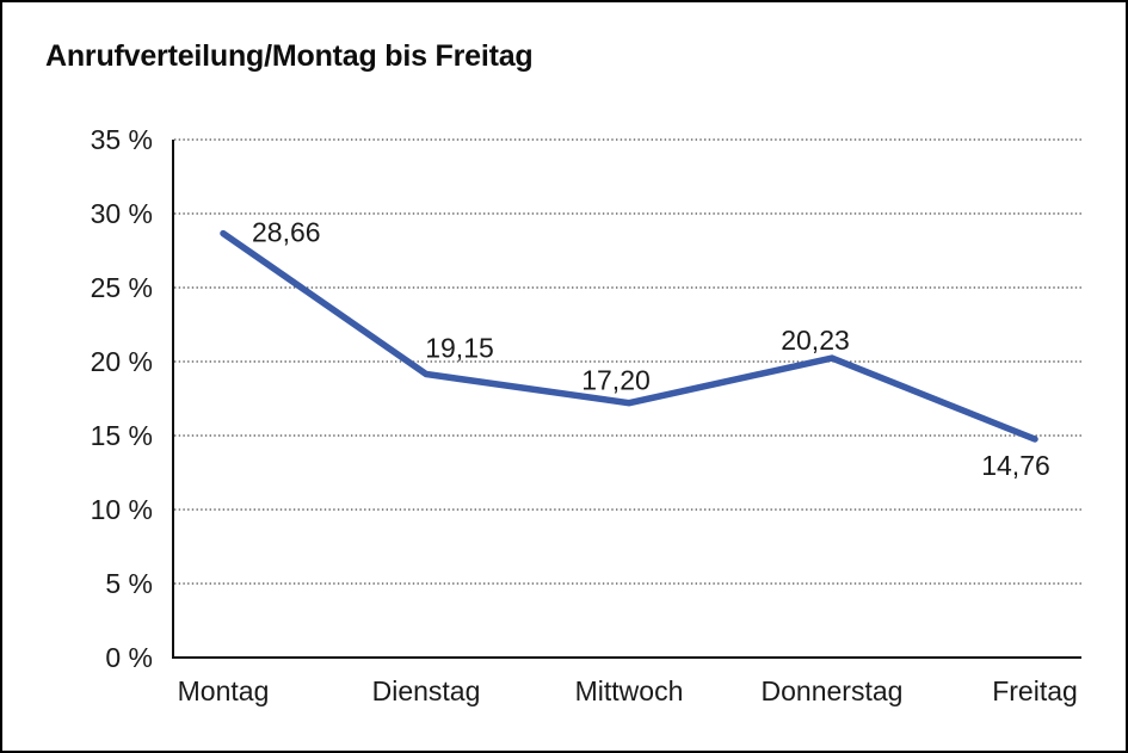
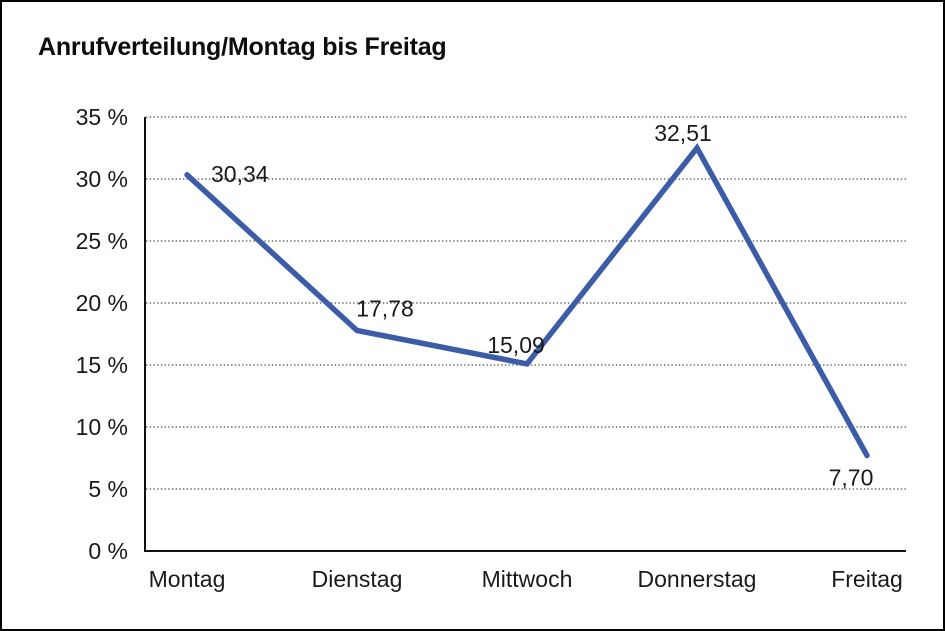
Montag: 28,66 -> 30,34
Dienstag: 19,15 -> 17,78
Mittwoch: 17,20 -> 15,09
Donnerstag: 20,23 -> 32,51
Freitag: 14,76 -> 7,70
